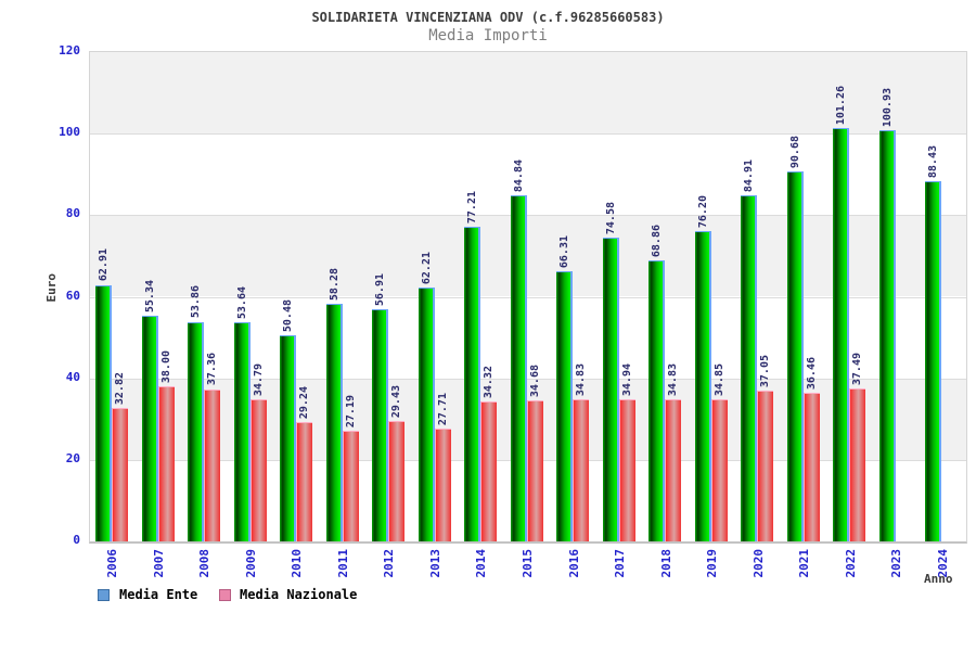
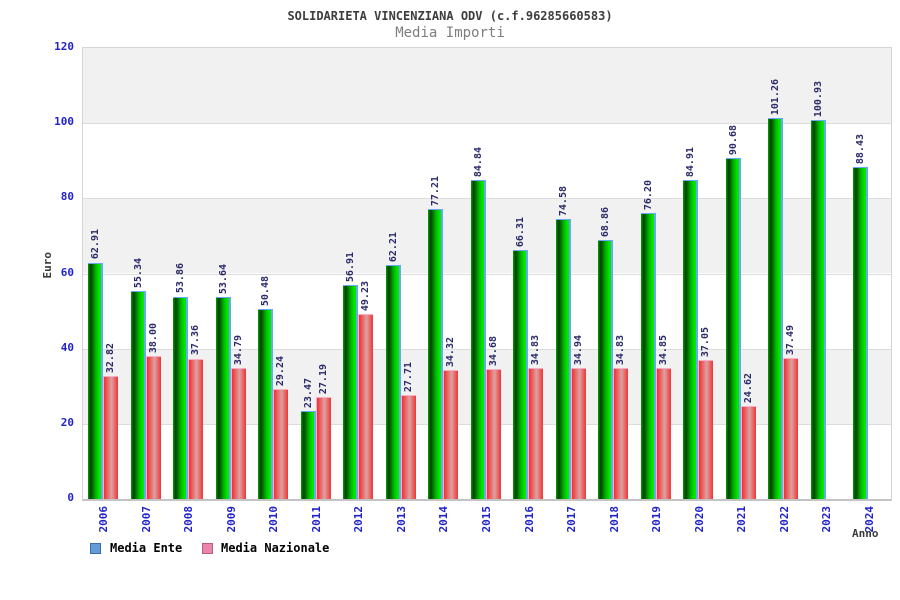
Media Ente/2011: 58.28 -> 23.47
Media Nazionale/2012: 29.43 -> 49.23
Media Nazionale/2021: 36.46 -> 24.62
